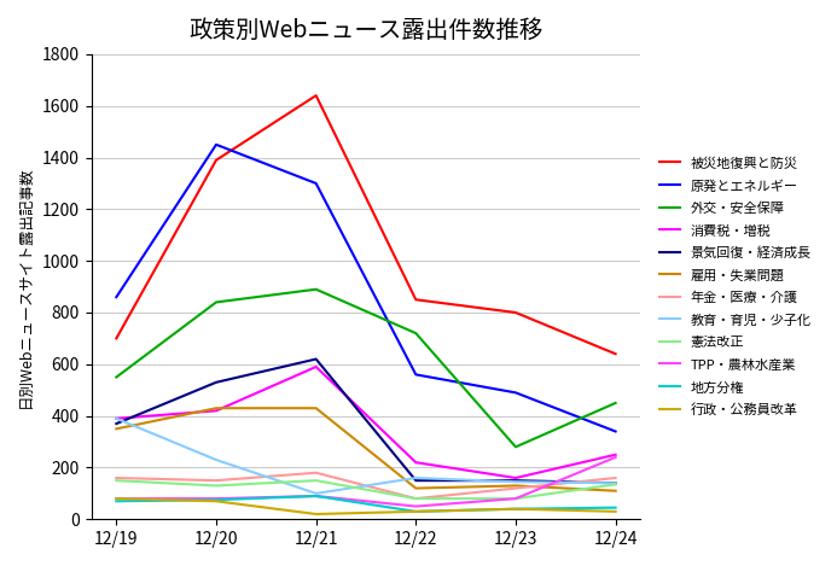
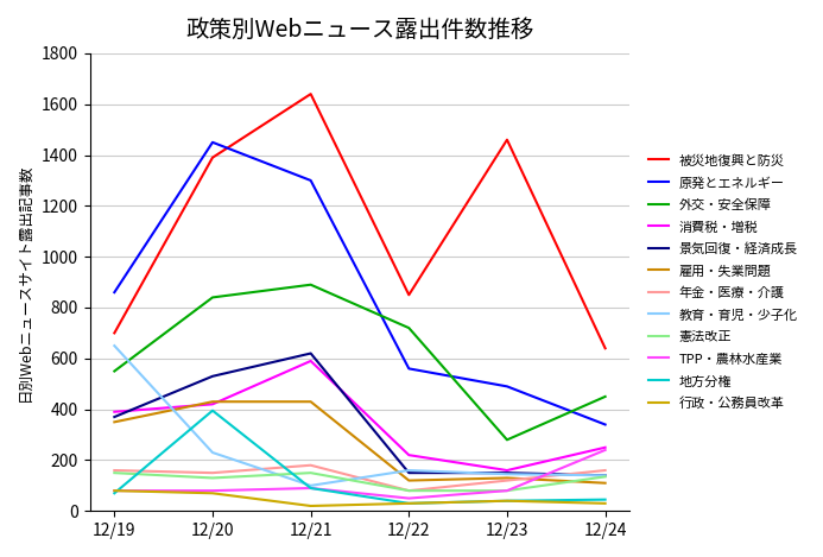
教育・育児・少子化/12/19: 390 -> 650
地方分権/12/20: 75 -> 395
被災地復興と防災/12/23: 800 -> 1460
